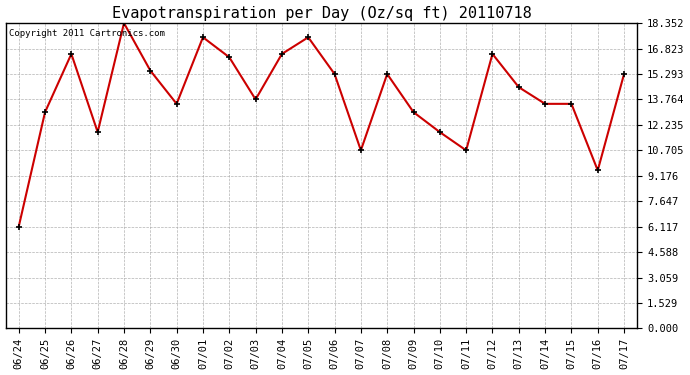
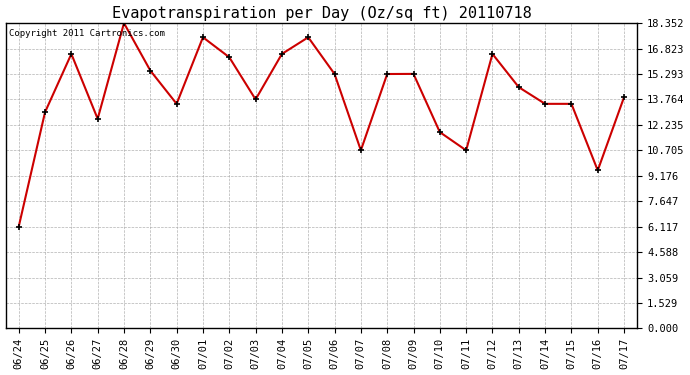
06/27: 11.8 -> 12.6
07/09: 13.0 -> 15.3
07/17: 15.3 -> 13.9
